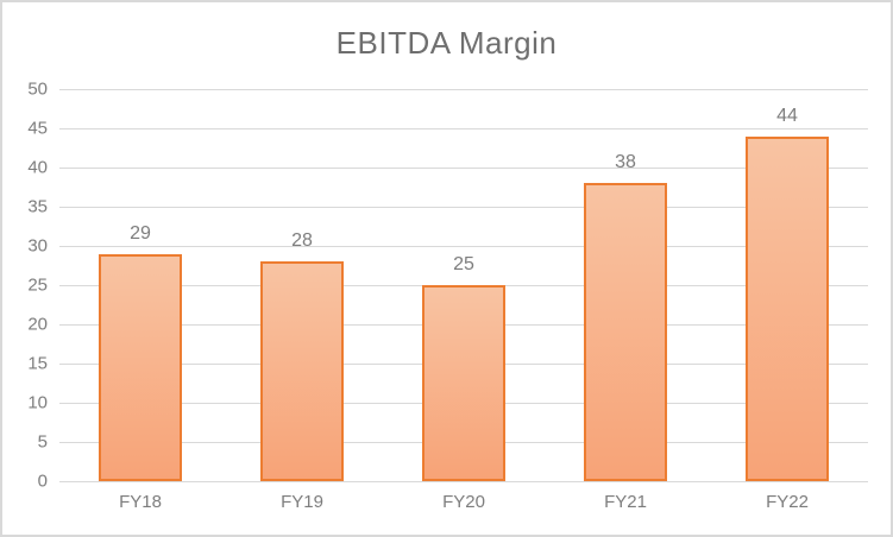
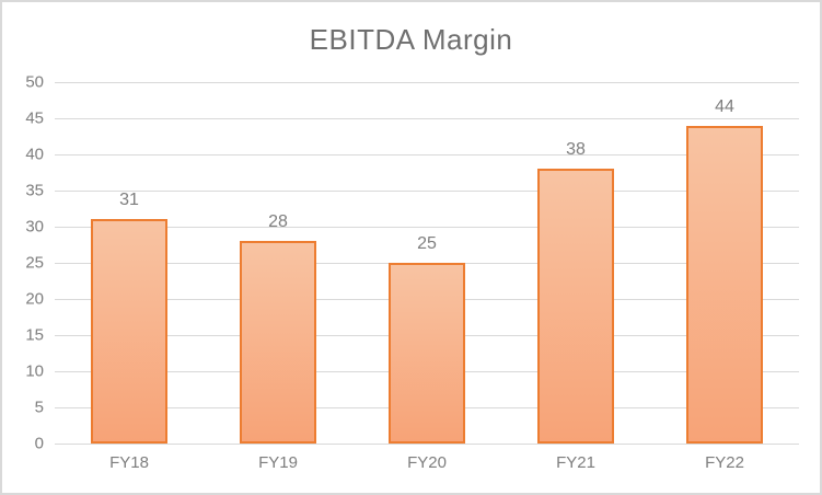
FY18: 29 -> 31
